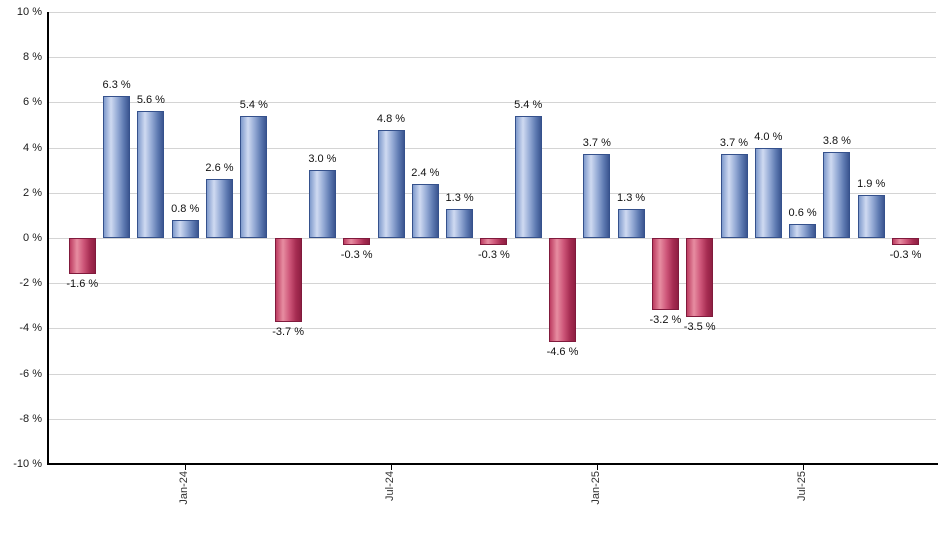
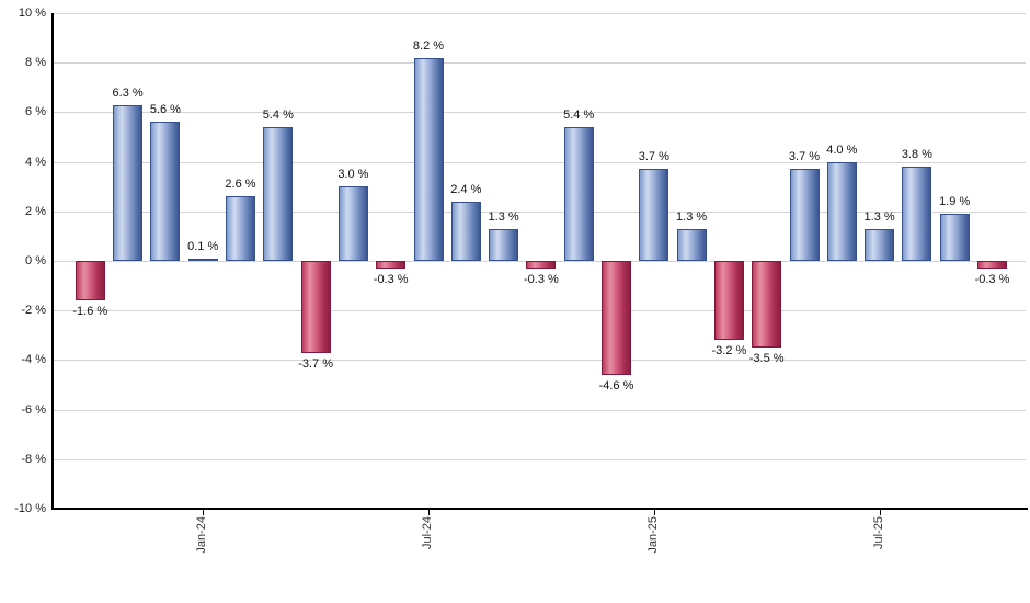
Jan-24: 0.8 -> 0.1
Jul-24: 4.8 -> 8.2
Jul-25: 0.6 -> 1.3
